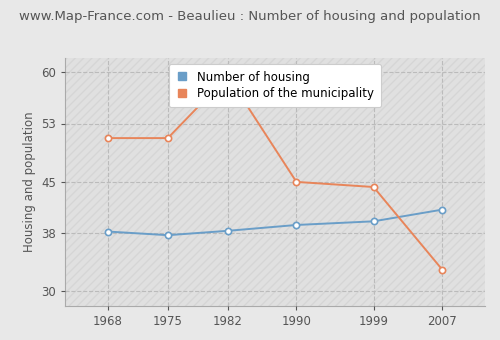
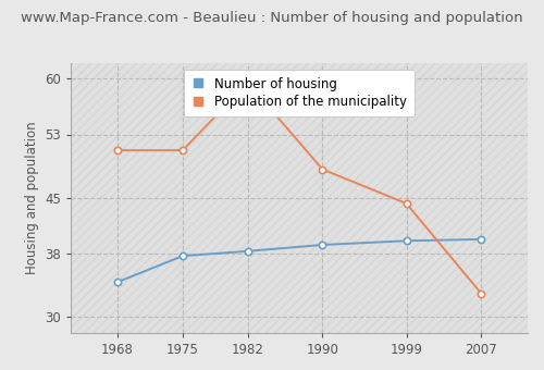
Number of housing/1968: 38.2 -> 34.4
Population of the municipality/1990: 45.0 -> 48.6
Number of housing/2007: 41.2 -> 39.8
